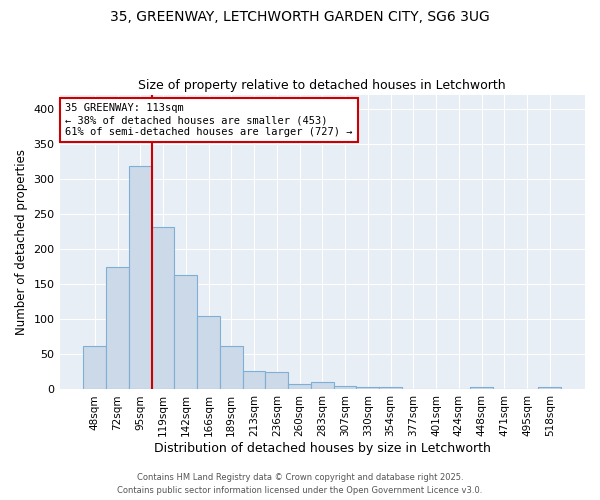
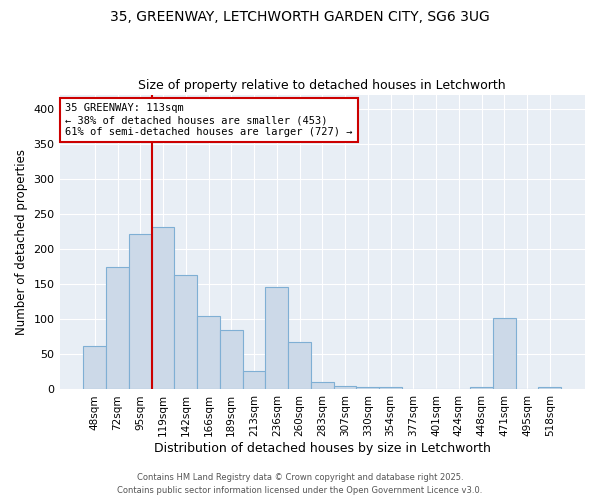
95sqm: 318 -> 222
189sqm: 62 -> 84
236sqm: 25 -> 146
260sqm: 8 -> 68
471sqm: 1 -> 102
